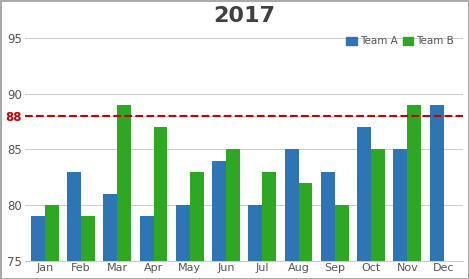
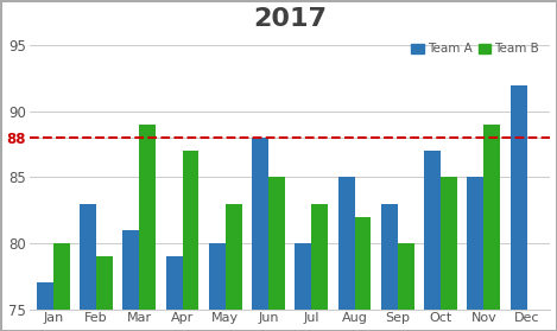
Team A/Jan: 79 -> 77
Team A/Jun: 84 -> 88
Team A/Dec: 89 -> 92
